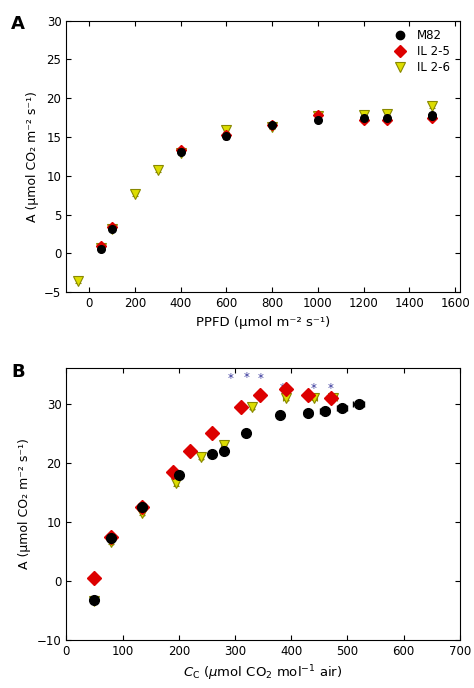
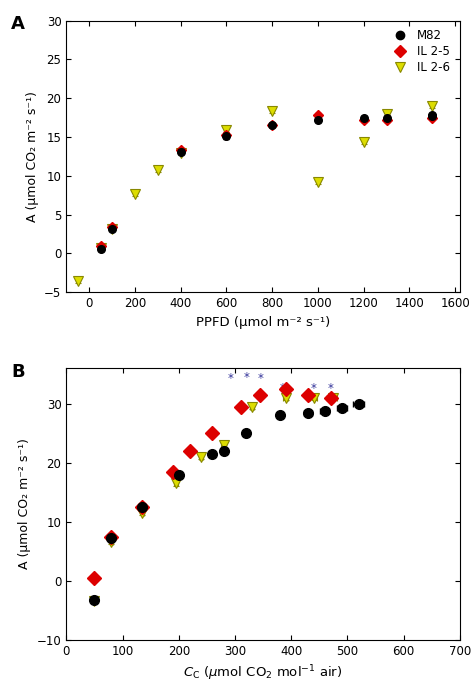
IL 2-6/800: 16.3 -> 18.4
IL 2-6/1000: 17.7 -> 9.2
IL 2-6/1200: 17.8 -> 14.4
